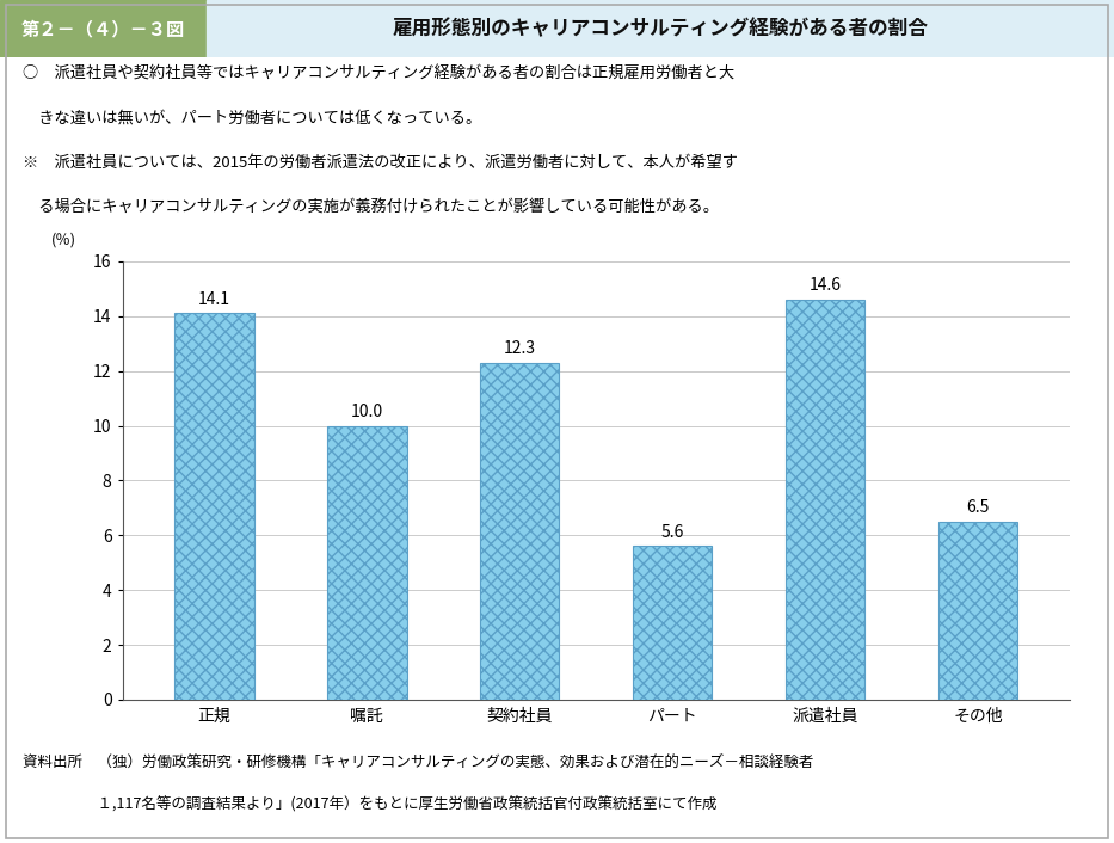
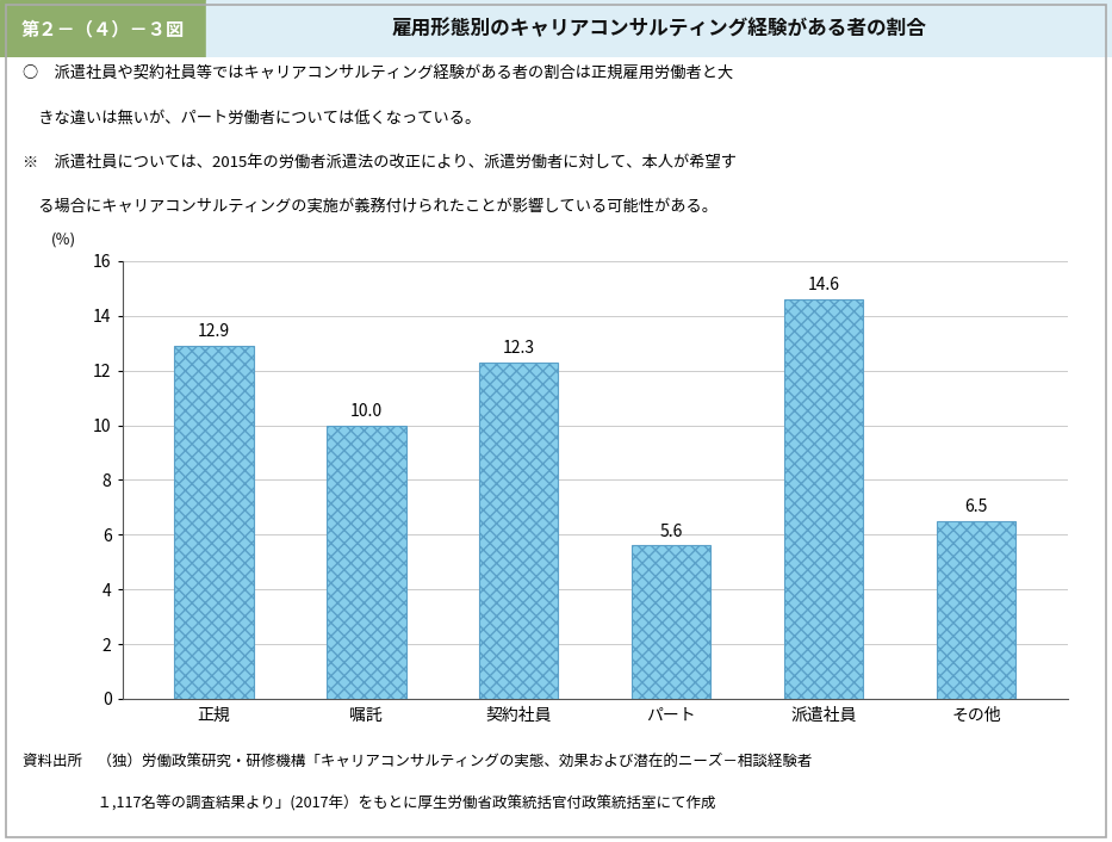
正規: 14.1 -> 12.9
